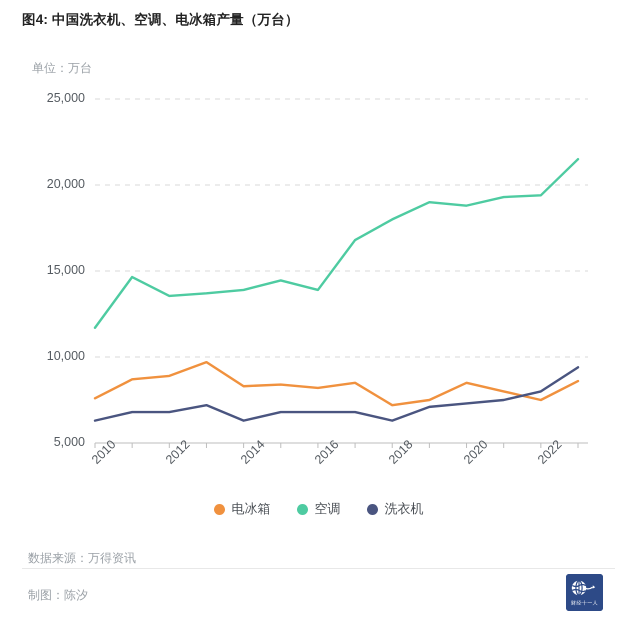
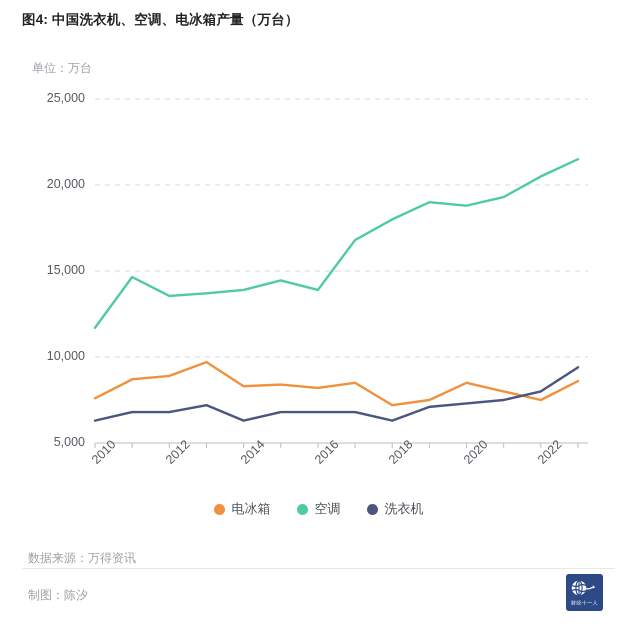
空调/2022: 19400 -> 20500
